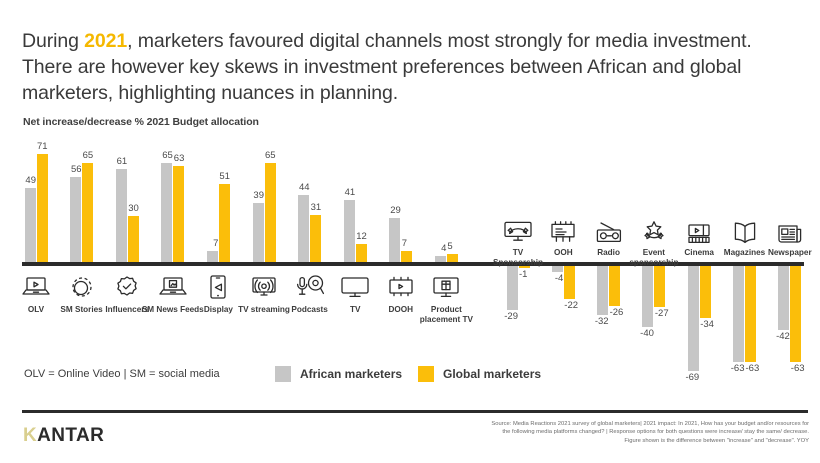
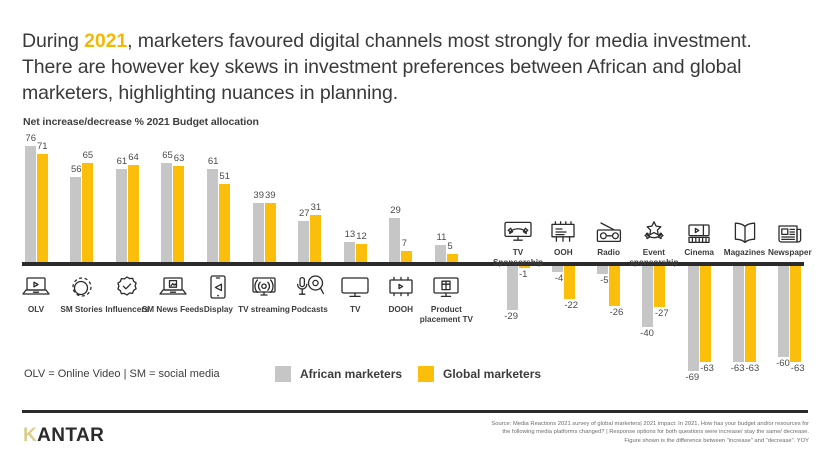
African marketers/OLV: 49 -> 76
Global marketers/Influencers: 30 -> 64
African marketers/Display: 7 -> 61
Global marketers/TV streaming: 65 -> 39
African marketers/Podcasts: 44 -> 27
African marketers/TV: 41 -> 13
African marketers/Product placement TV: 4 -> 11
African marketers/Radio: -32 -> -5
Global marketers/Cinema: -34 -> -63
African marketers/Newspaper: -42 -> -60
